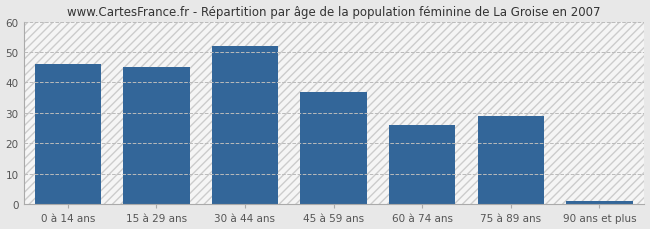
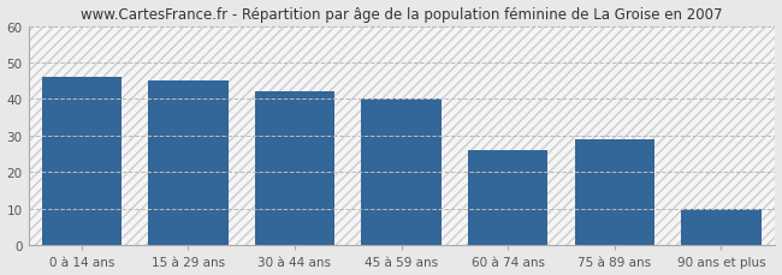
30 à 44 ans: 52 -> 42
45 à 59 ans: 37 -> 40
90 ans et plus: 1 -> 10
